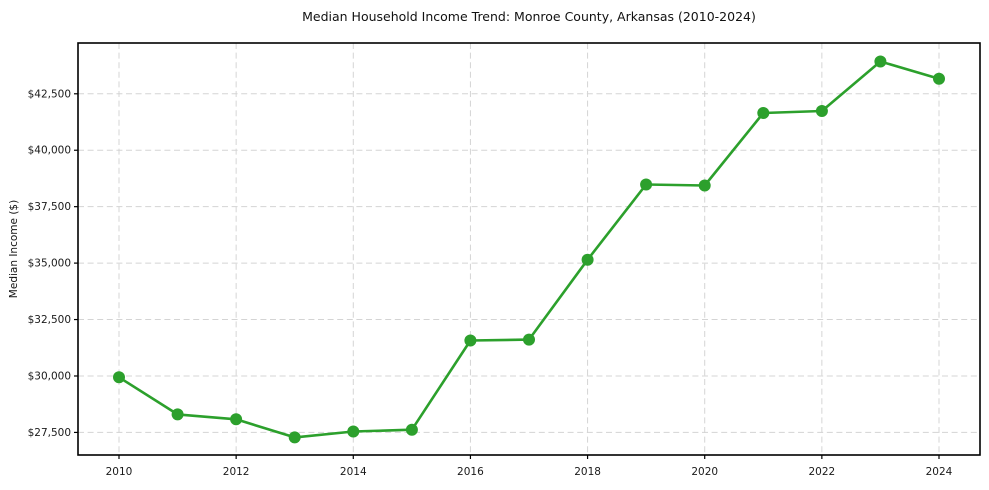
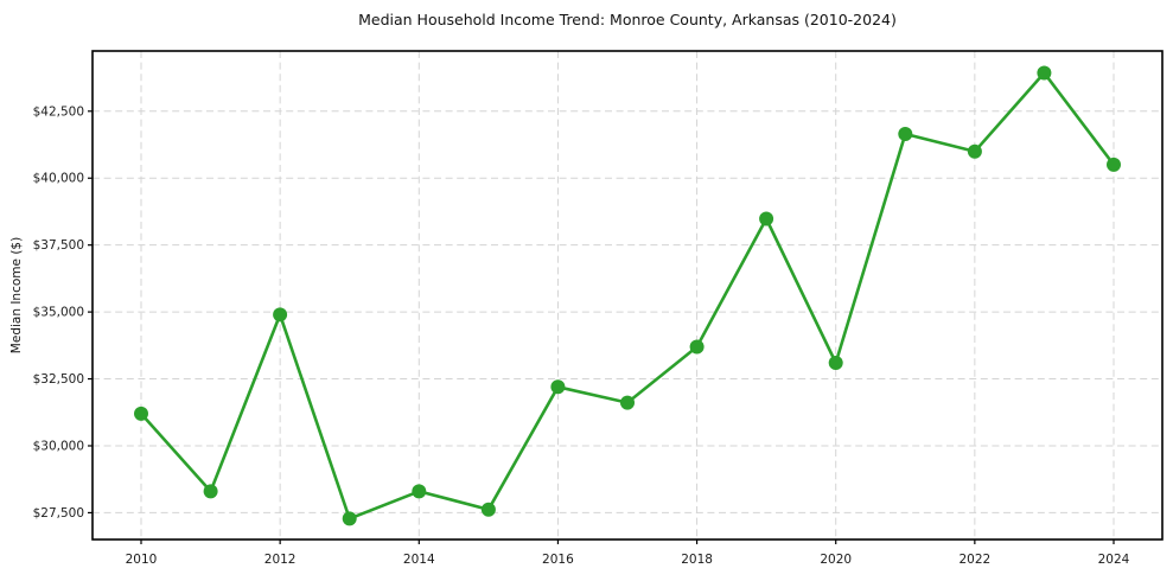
2010: $29900 -> $31200
2012: $28100 -> $34900
2014: $27500 -> $28300
2016: $31600 -> $32200
2018: $35200 -> $33700
2020: $38400 -> $33100
2022: $41700 -> $41000
2024: $43200 -> $40500
